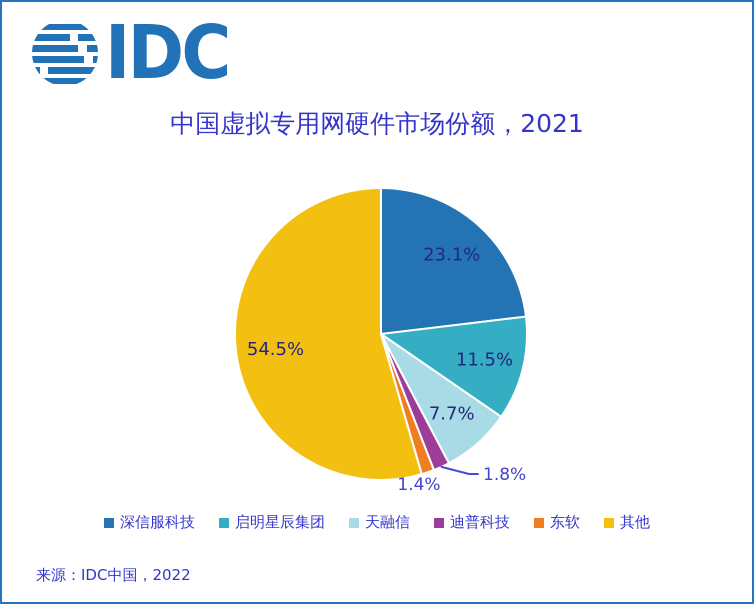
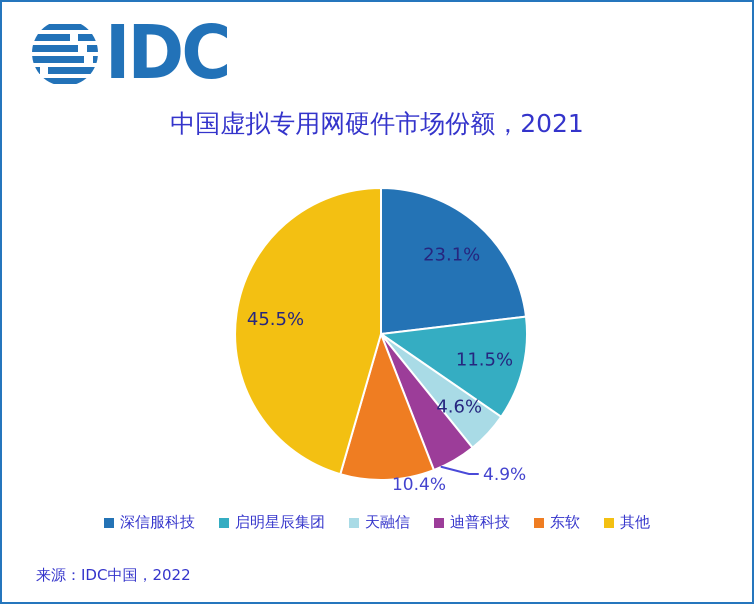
天融信: 7.7% -> 4.6%
迪普科技: 1.8% -> 4.9%
东软: 1.4% -> 10.4%
其他: 54.5% -> 45.5%
